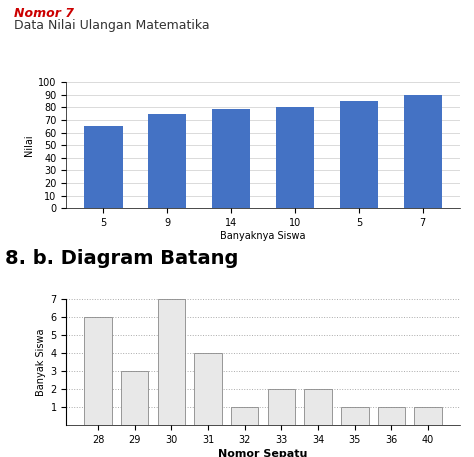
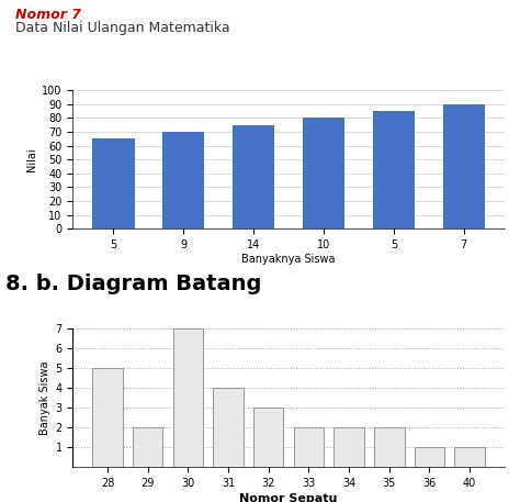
9: 75 -> 70
14: 79 -> 75
28: 6 -> 5
29: 3 -> 2
32: 1 -> 3
35: 1 -> 2
